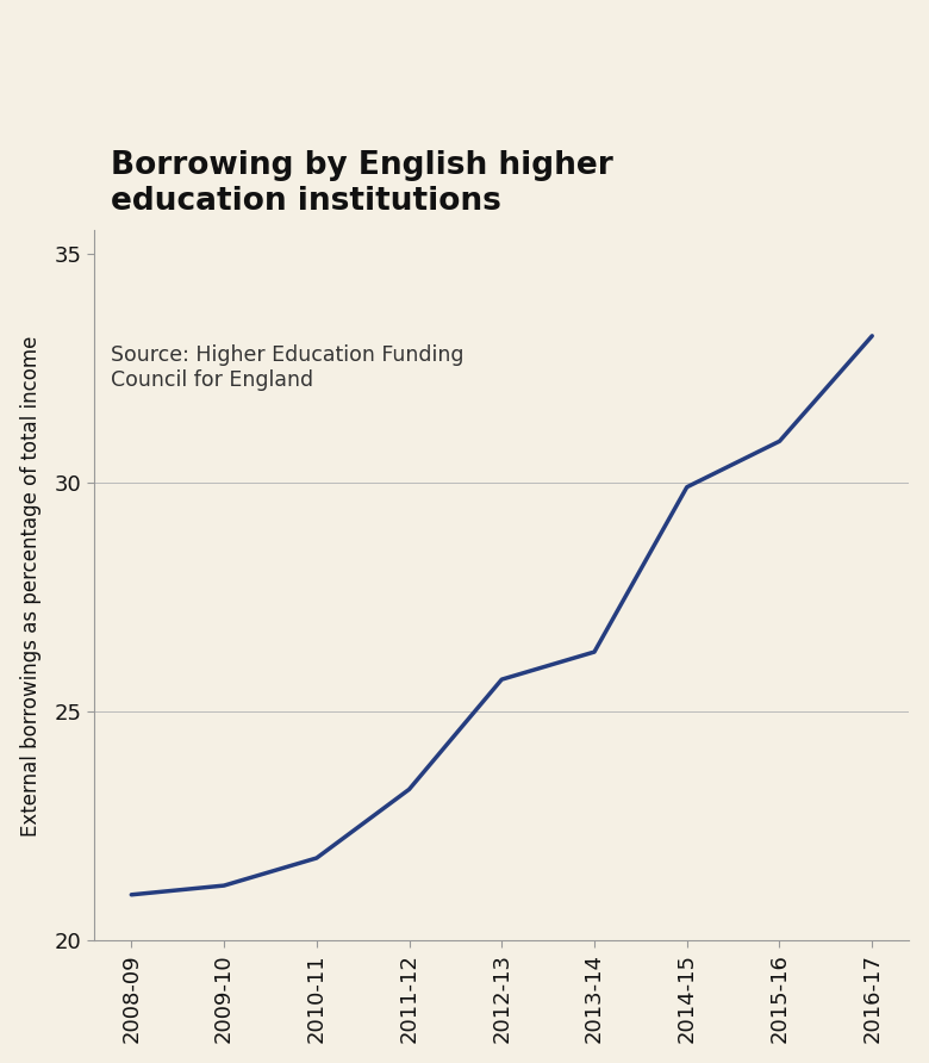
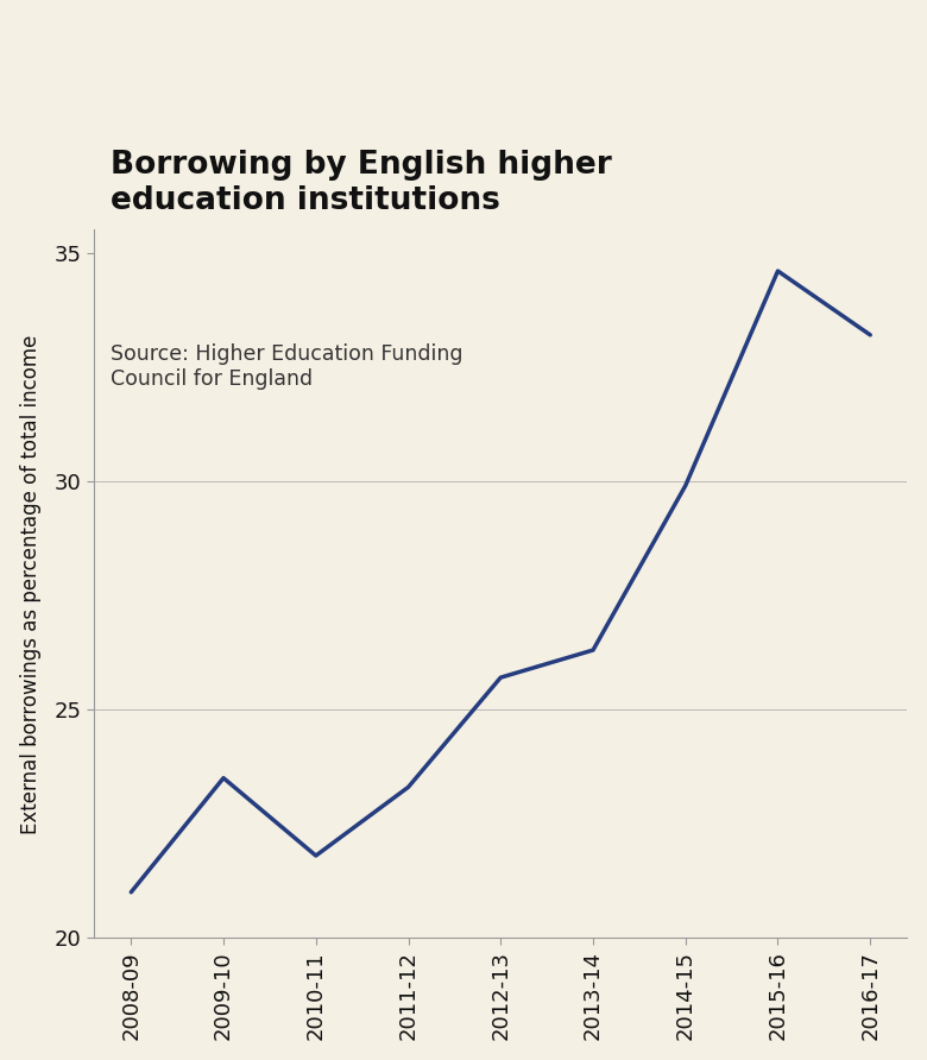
2009-10: 21.2 -> 23.5
2015-16: 30.9 -> 34.6
